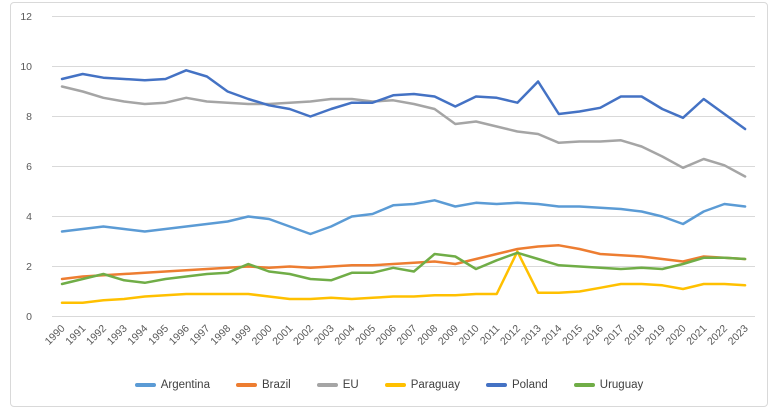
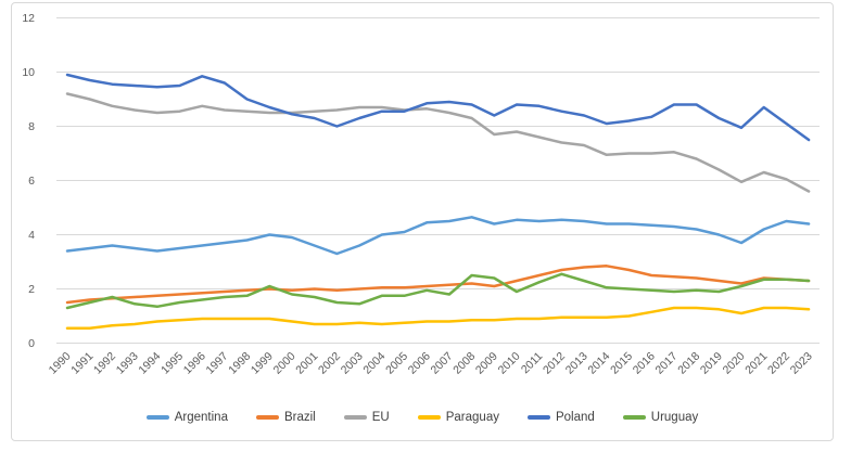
Poland/1990: 9.5 -> 9.9
Paraguay/2012: 2.6 -> 0.9
Poland/2013: 9.4 -> 8.4
